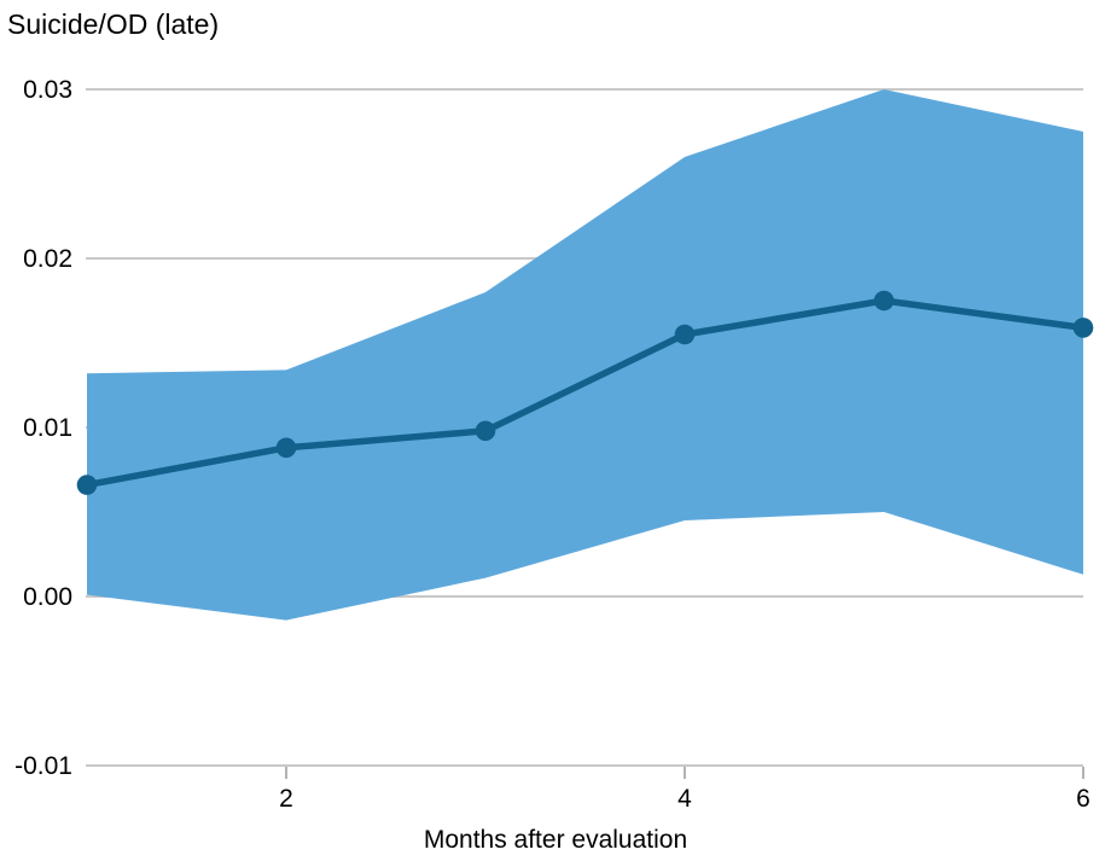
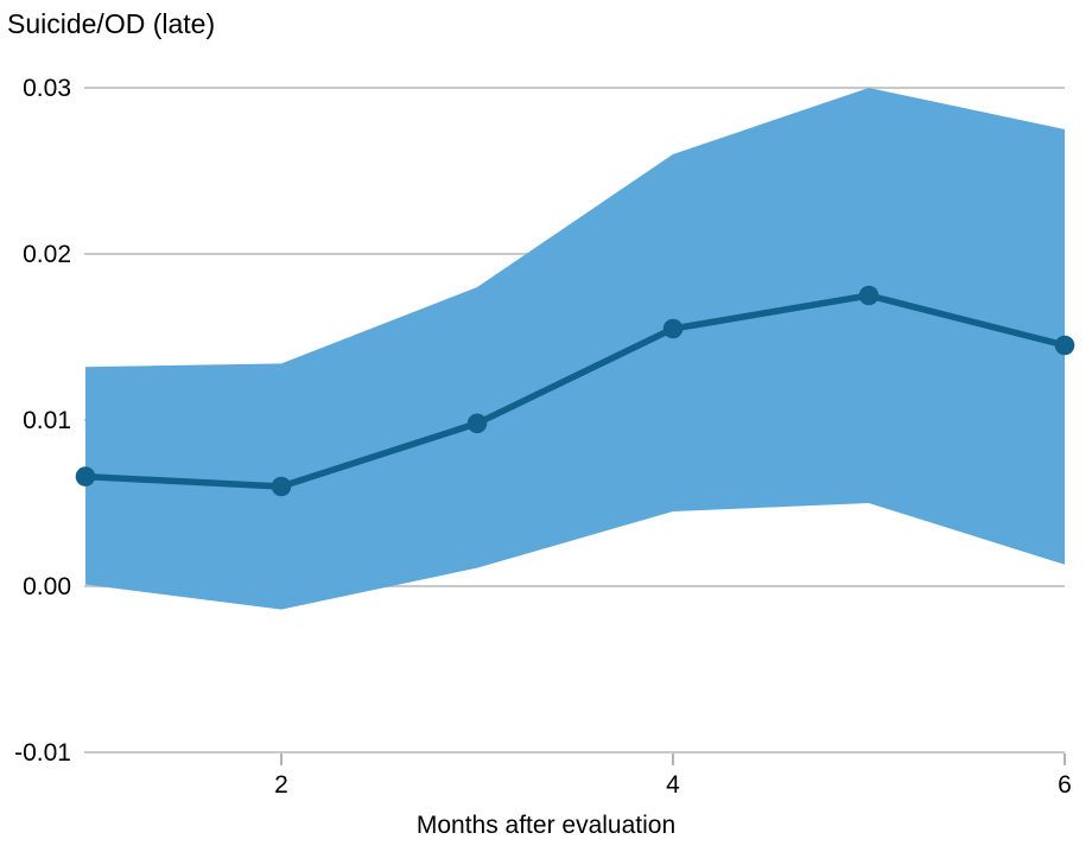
2: 0.0088 -> 0.0060
6: 0.0159 -> 0.0145
